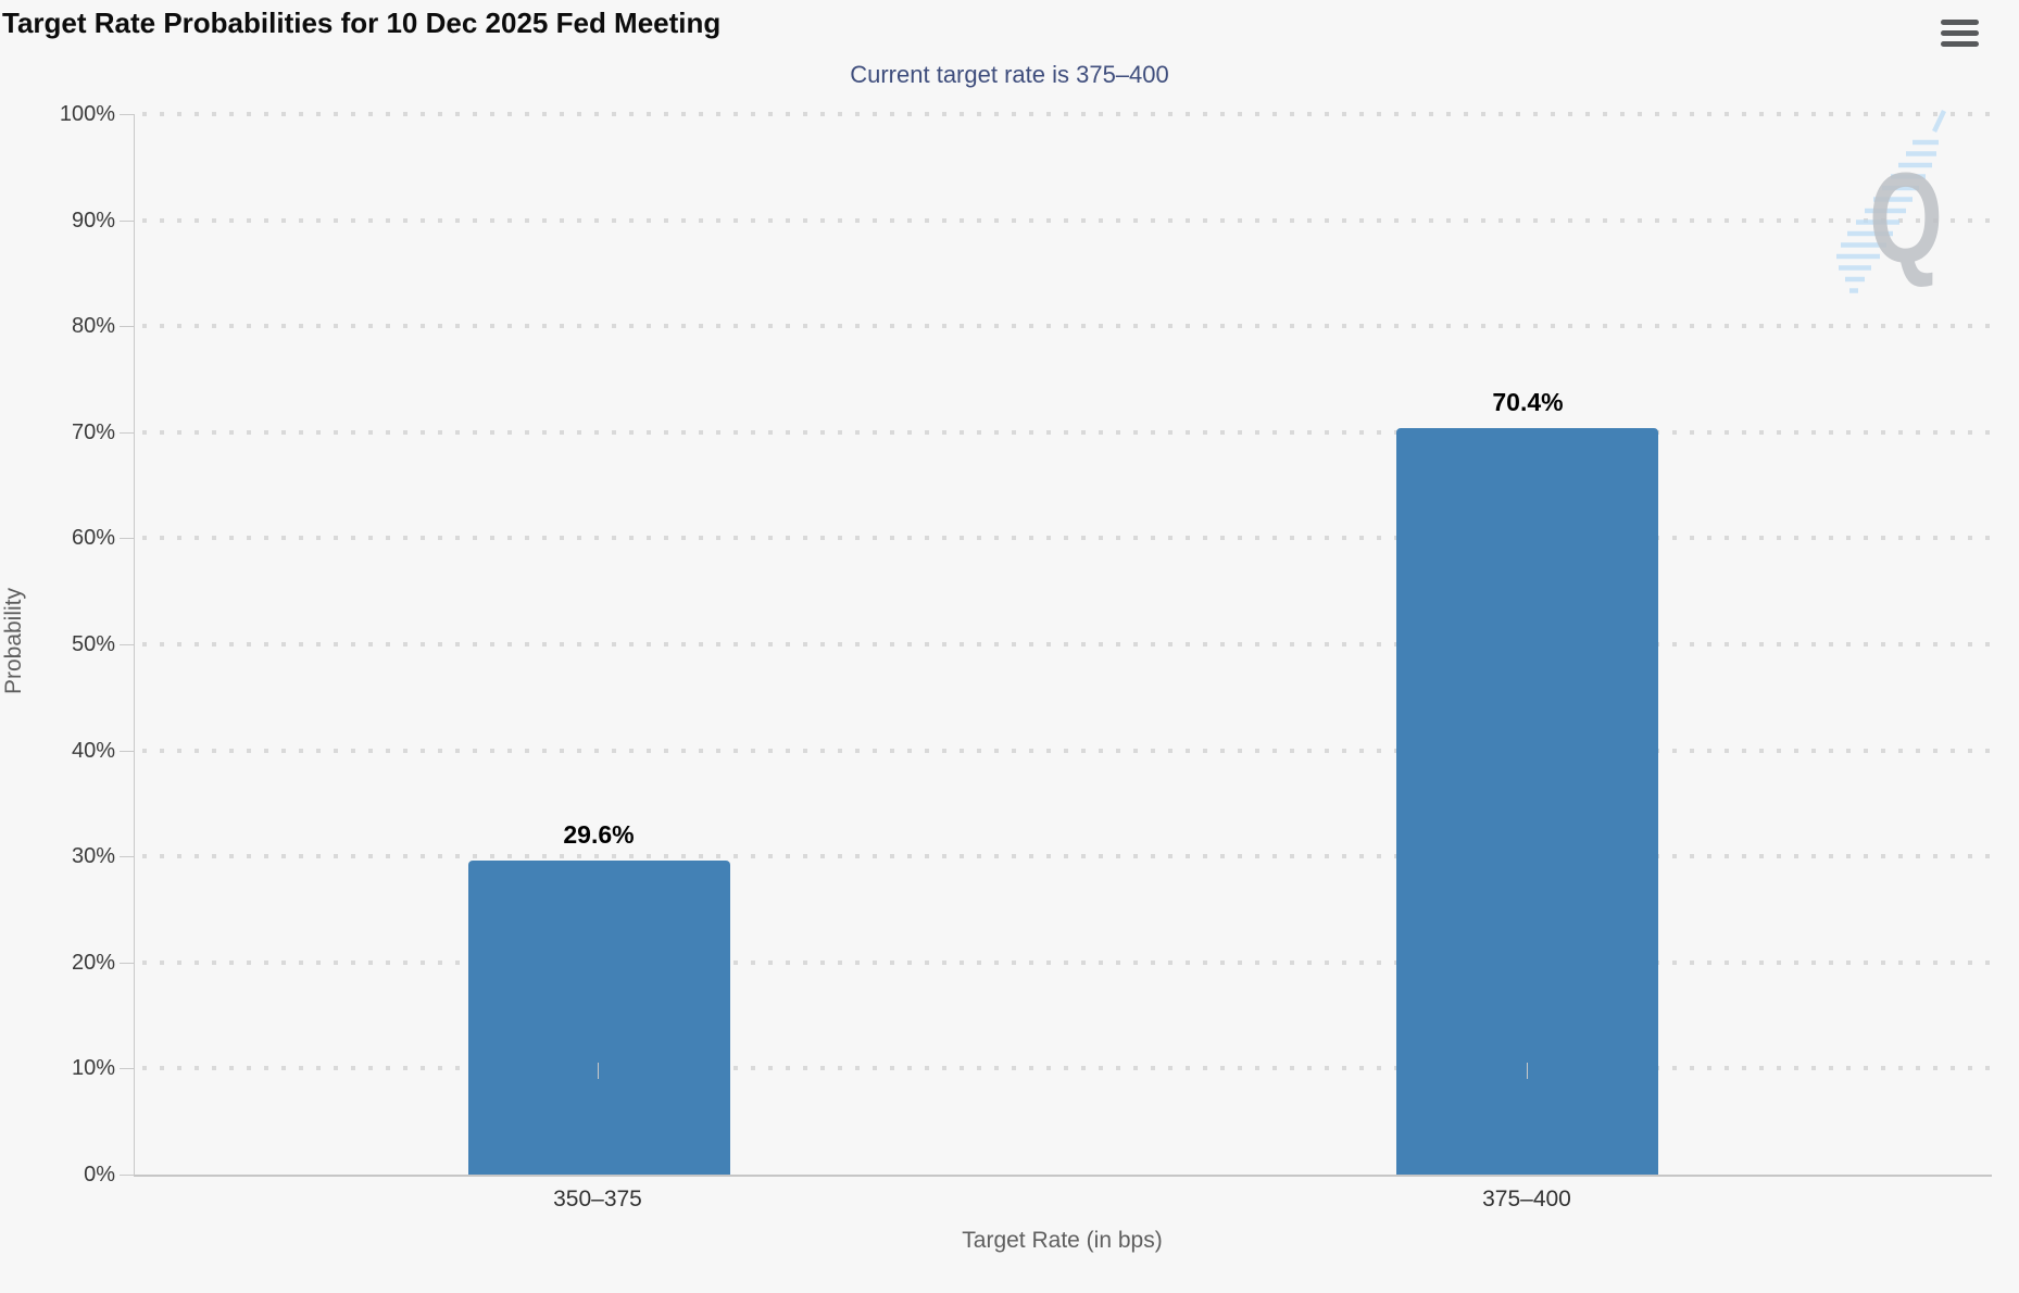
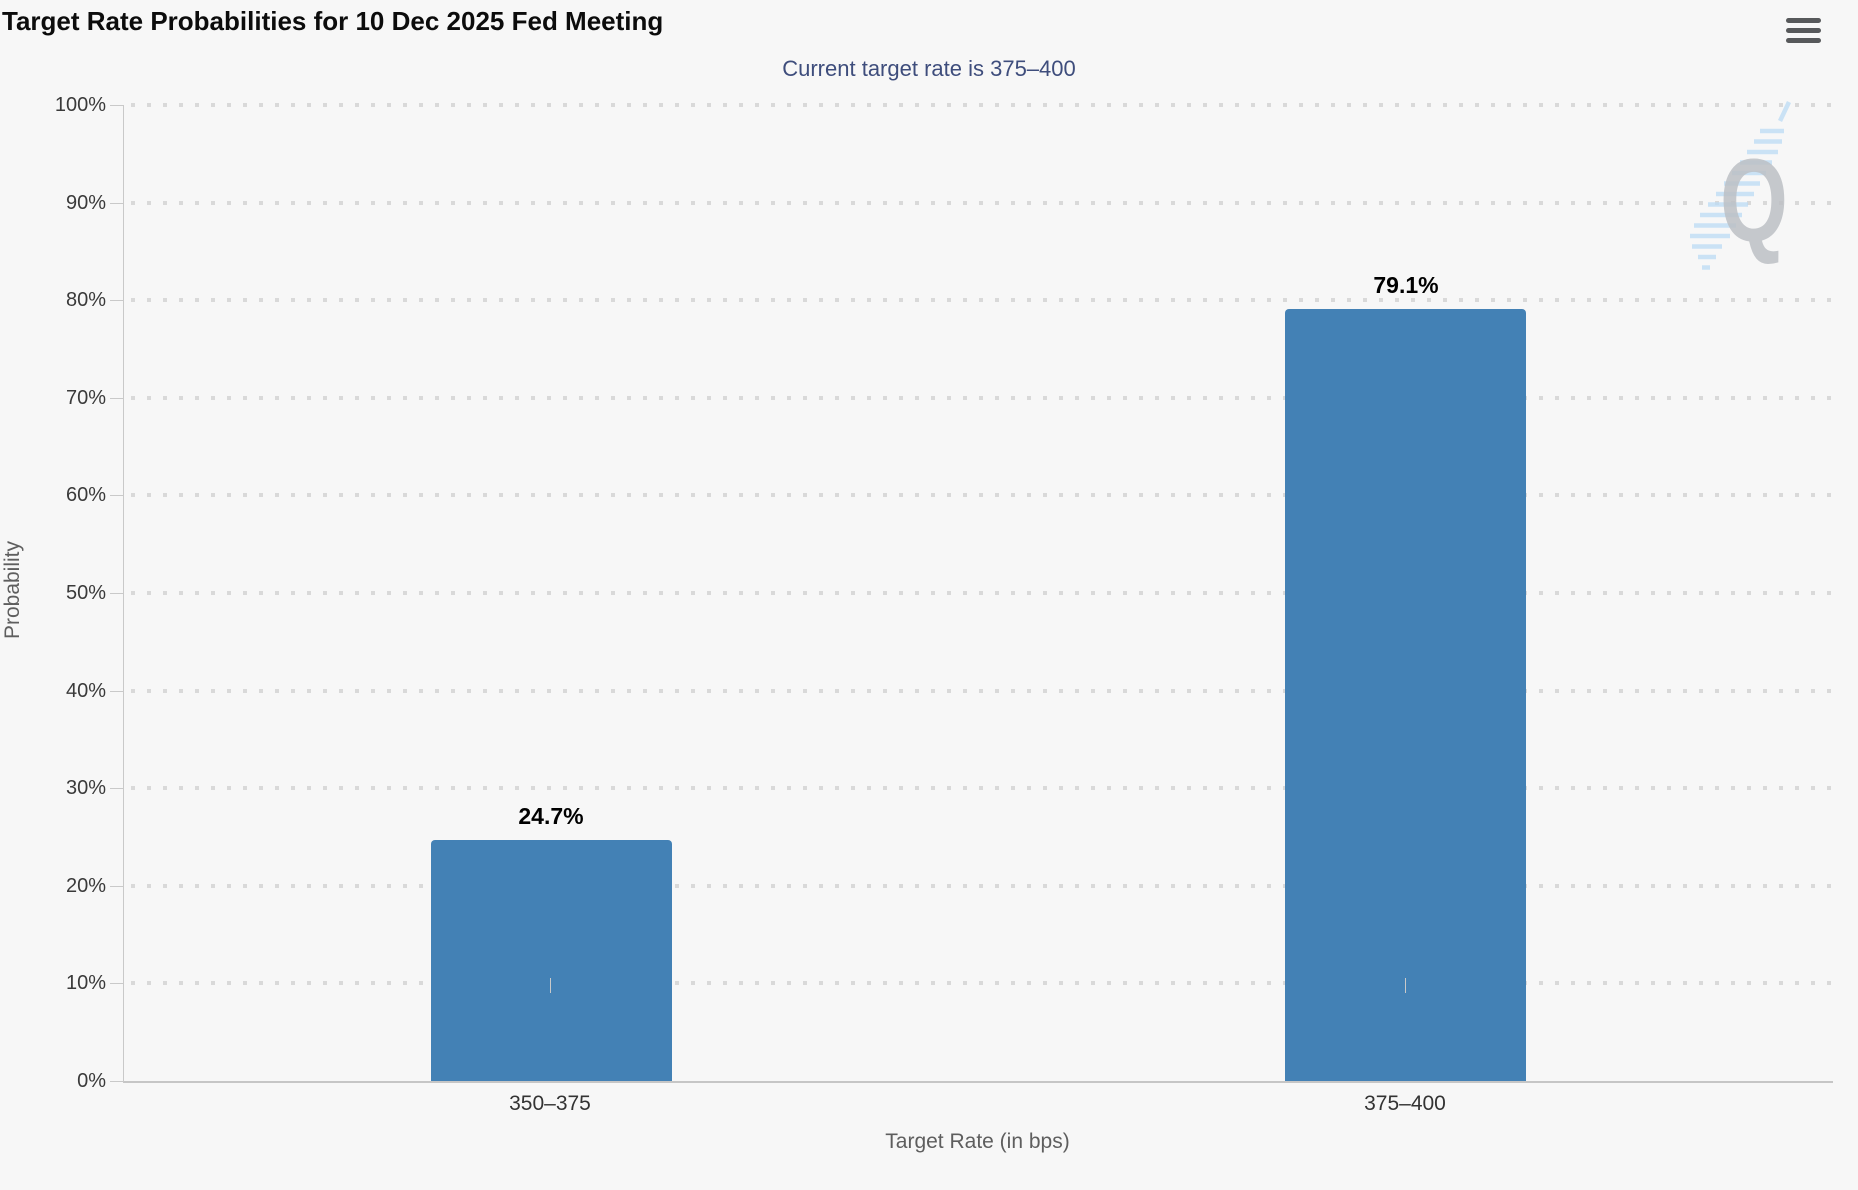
350–375: 29.6% -> 24.7%
375–400: 70.4% -> 79.1%
